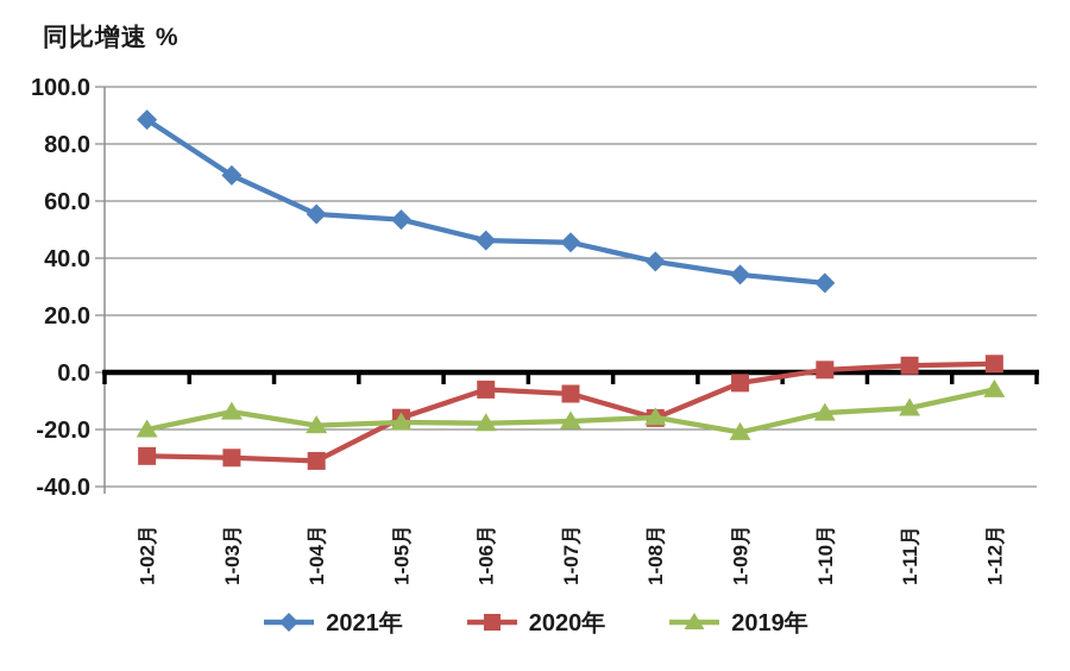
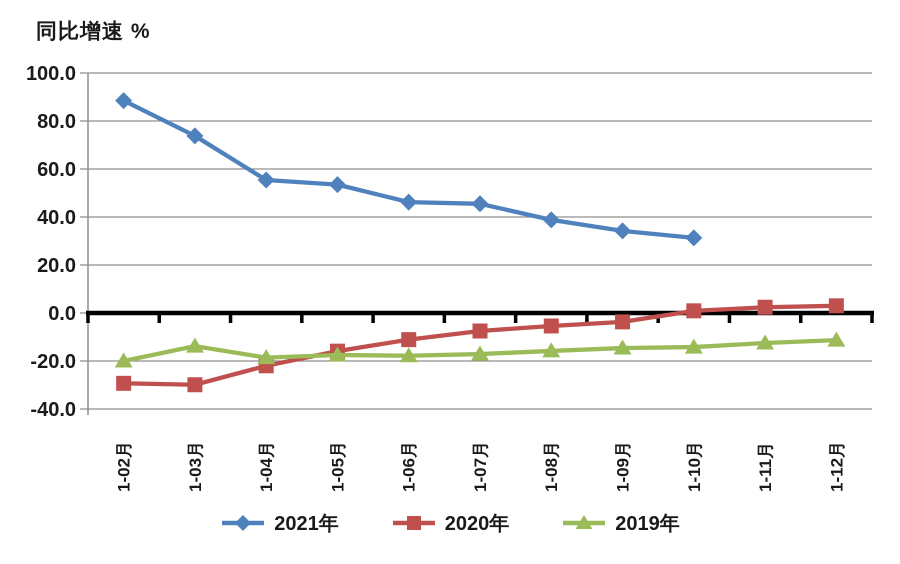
2021年/1-03月: 69 -> 74
2020年/1-04月: -31 -> -22
2020年/1-06月: -6 -> -11
2020年/1-08月: -16 -> -5
2019年/1-09月: -21 -> -15
2019年/1-12月: -6 -> -11
